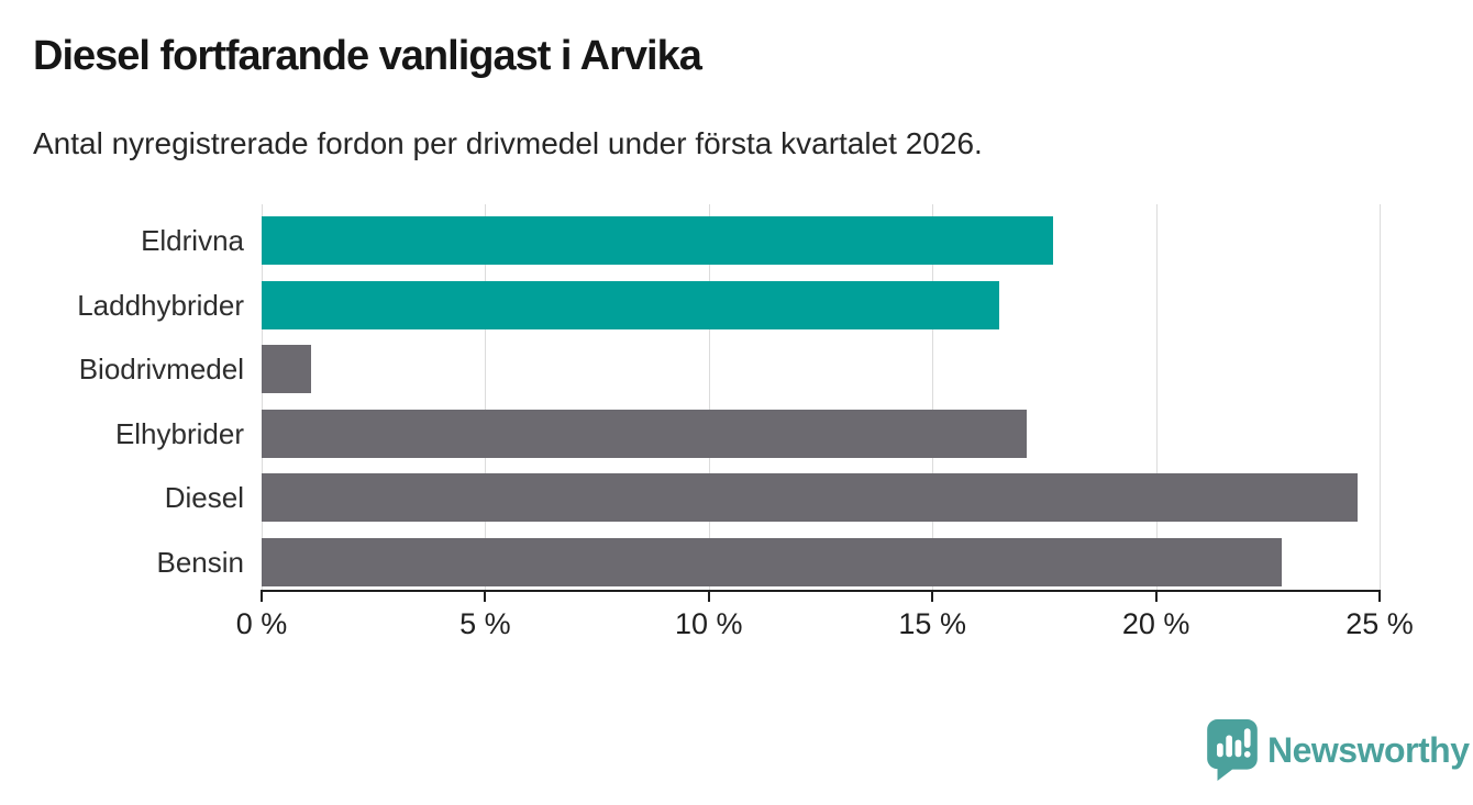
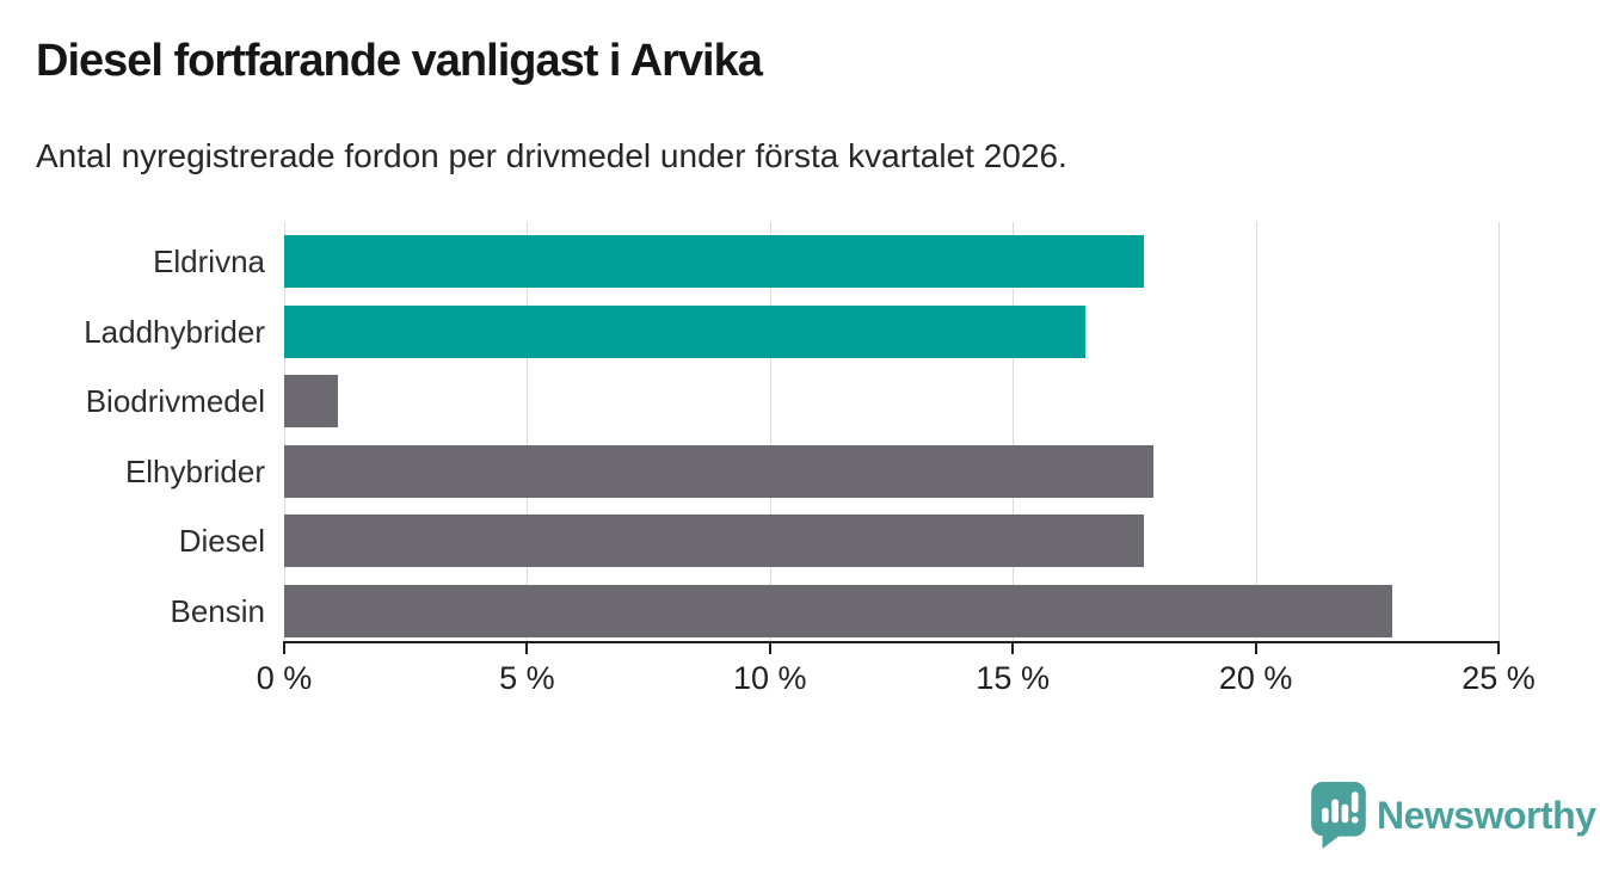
Elhybrider: 17.1% -> 17.9%
Diesel: 24.5% -> 17.7%
